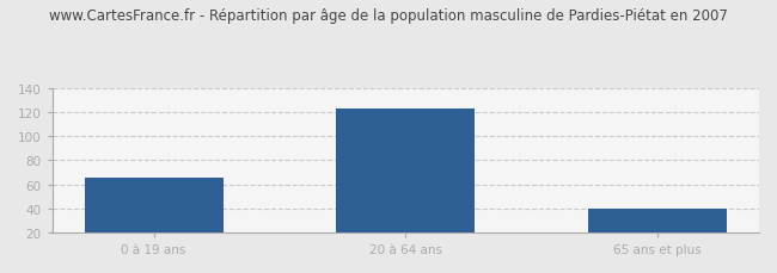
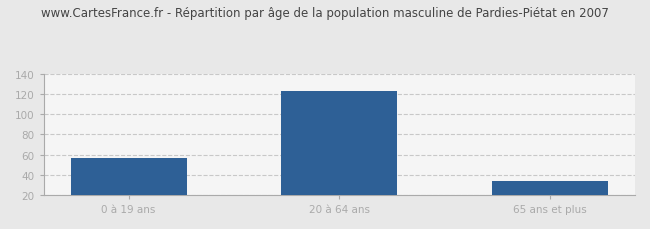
0 à 19 ans: 65 -> 57
65 ans et plus: 40 -> 34
